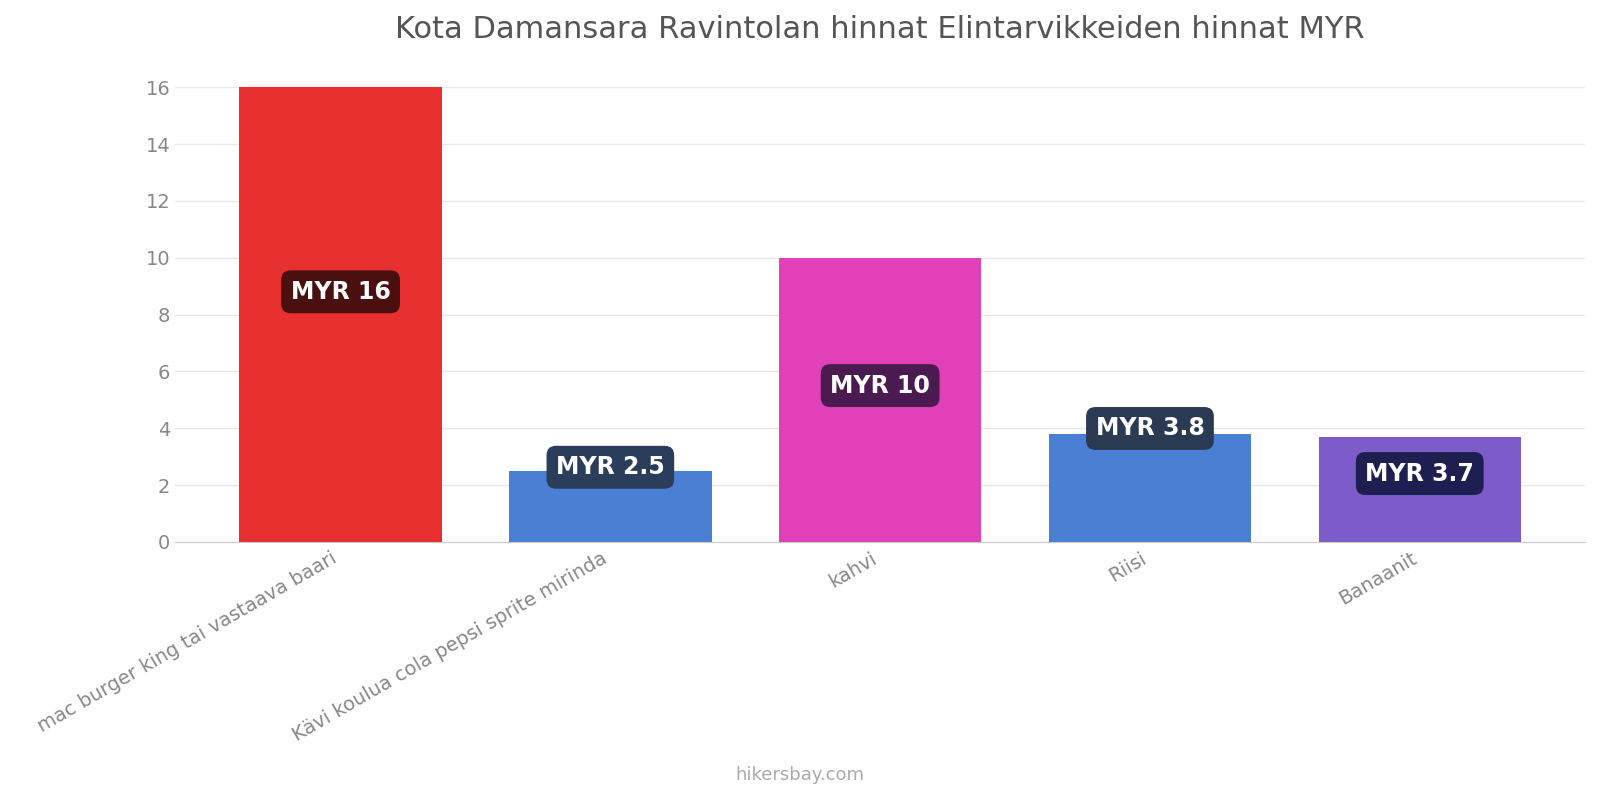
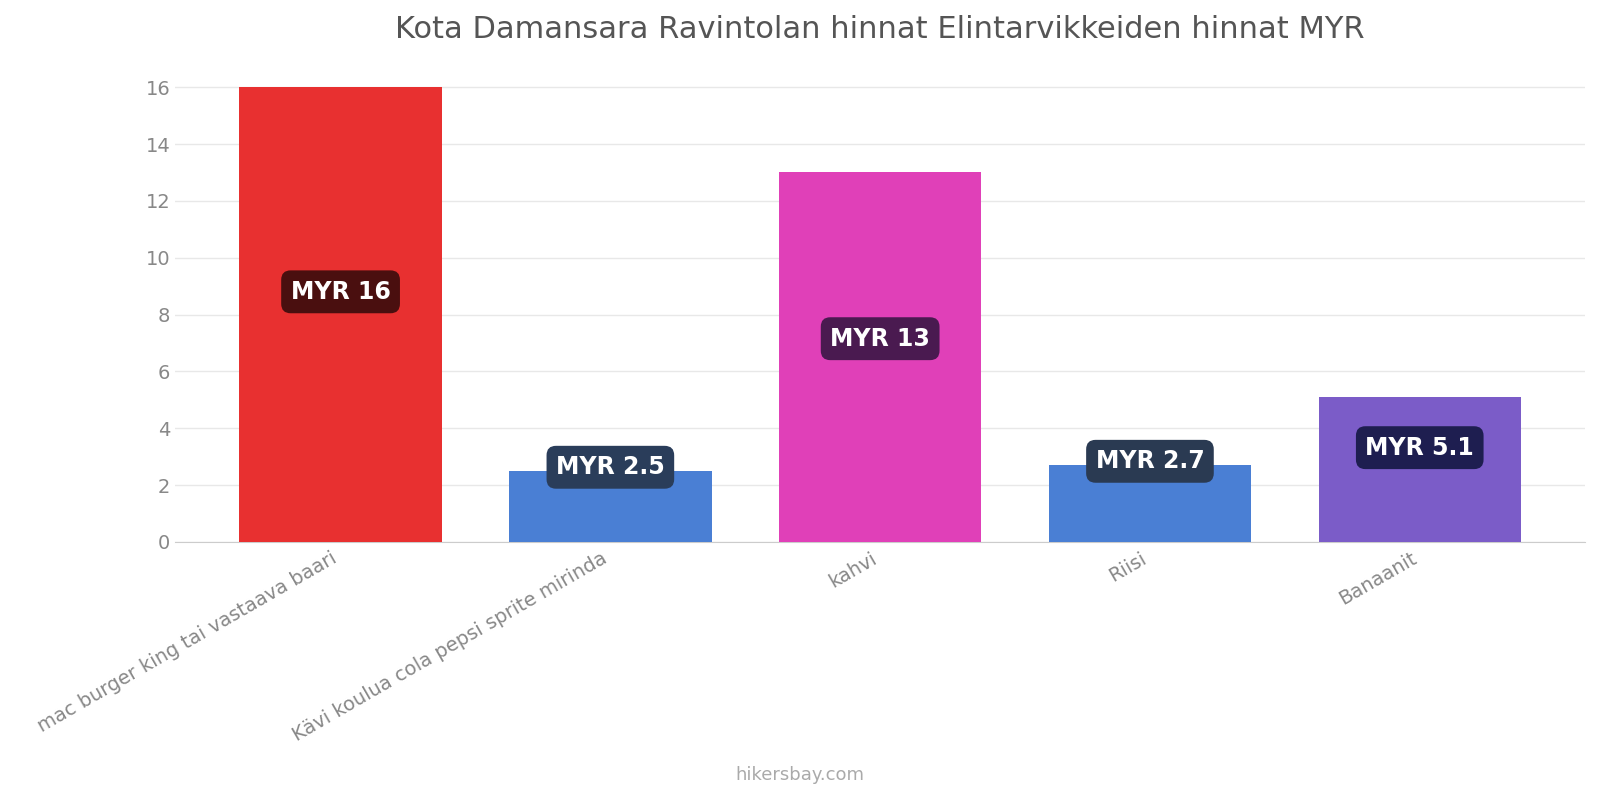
kahvi: 10 -> 13
Riisi: 3.8 -> 2.7
Banaanit: 3.7 -> 5.1
